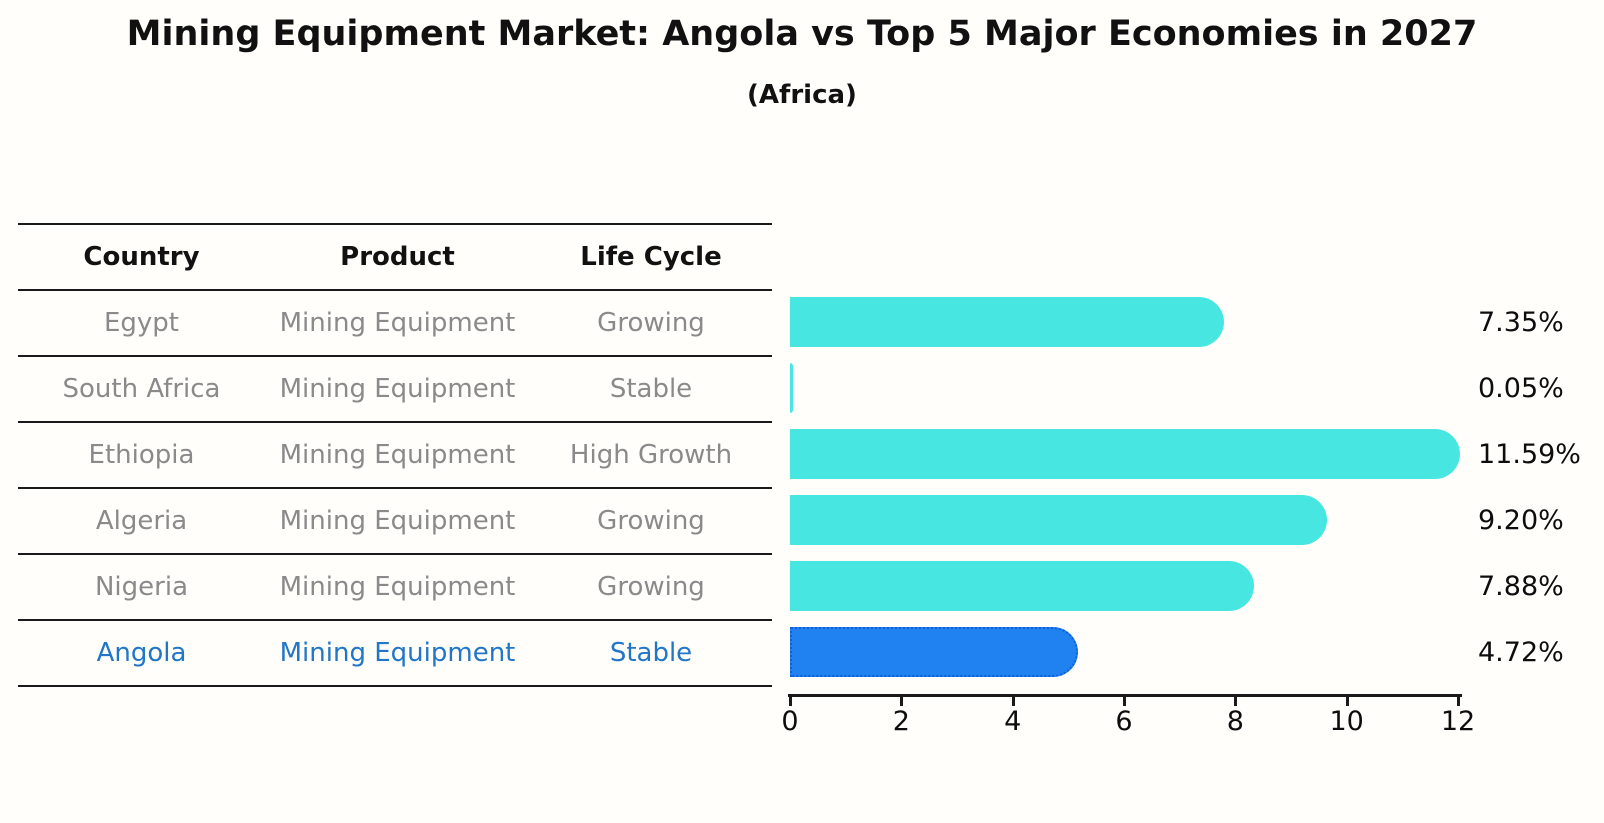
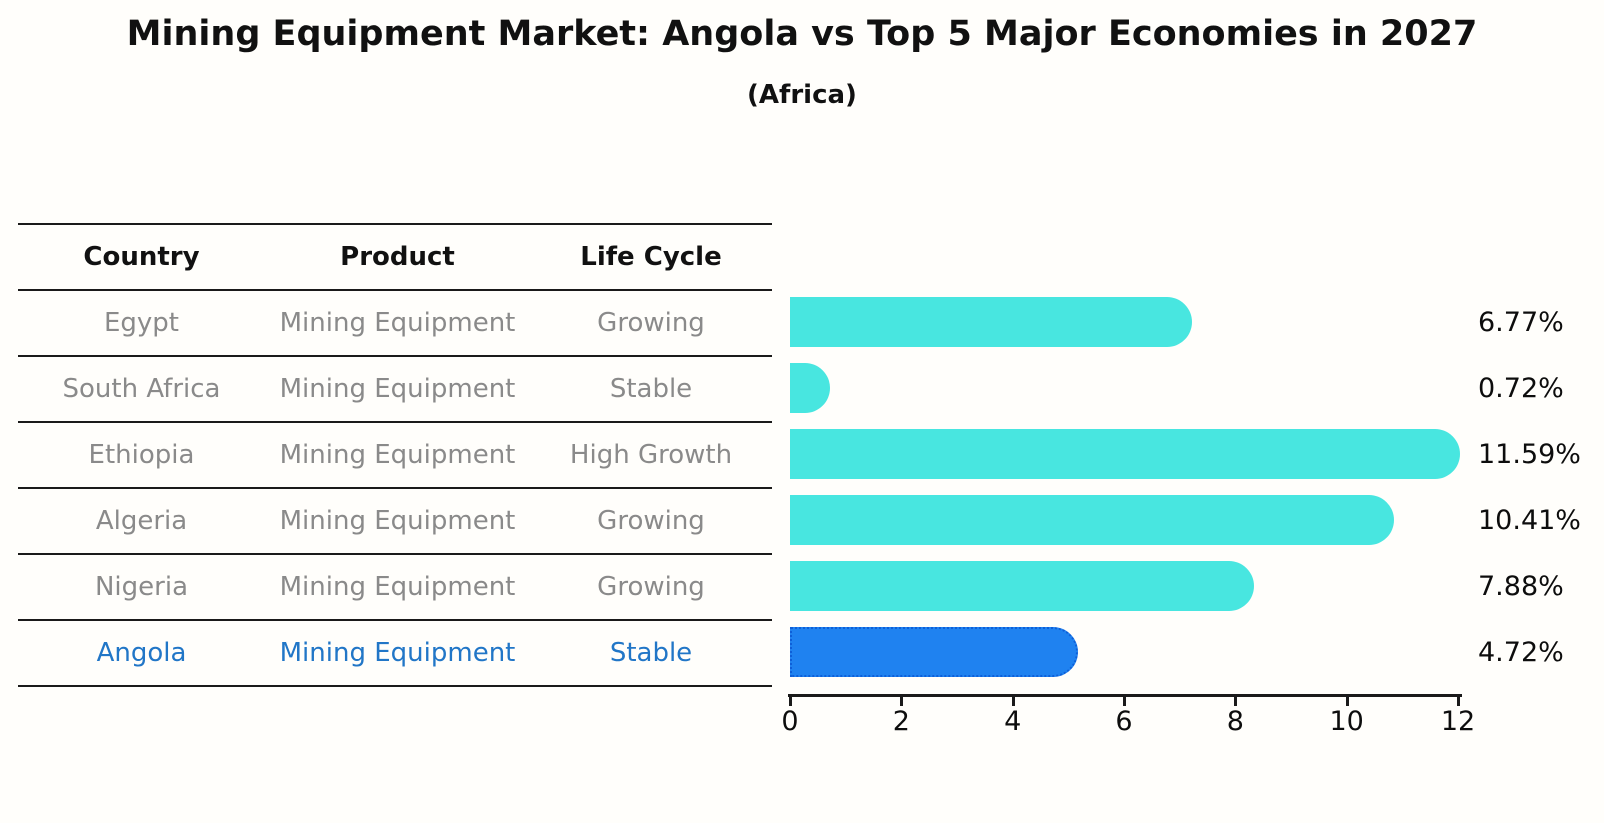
Egypt: 7.35% -> 6.77%
South Africa: 0.05% -> 0.72%
Algeria: 9.20% -> 10.41%
